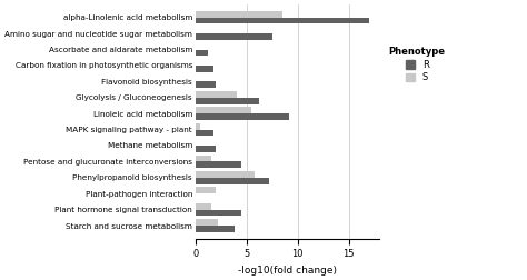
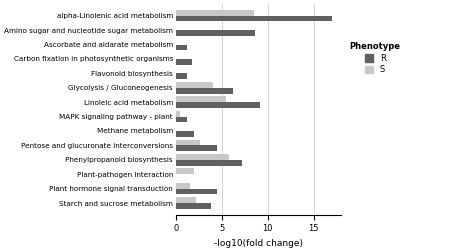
R/Amino sugar and nucleotide sugar metabolism: 7.5 -> 8.6
R/Flavonoid biosynthesis: 2.0 -> 1.2
R/MAPK signaling pathway - plant: 1.8 -> 1.2
S/Pentose and glucuronate interconversions: 1.5 -> 2.6
